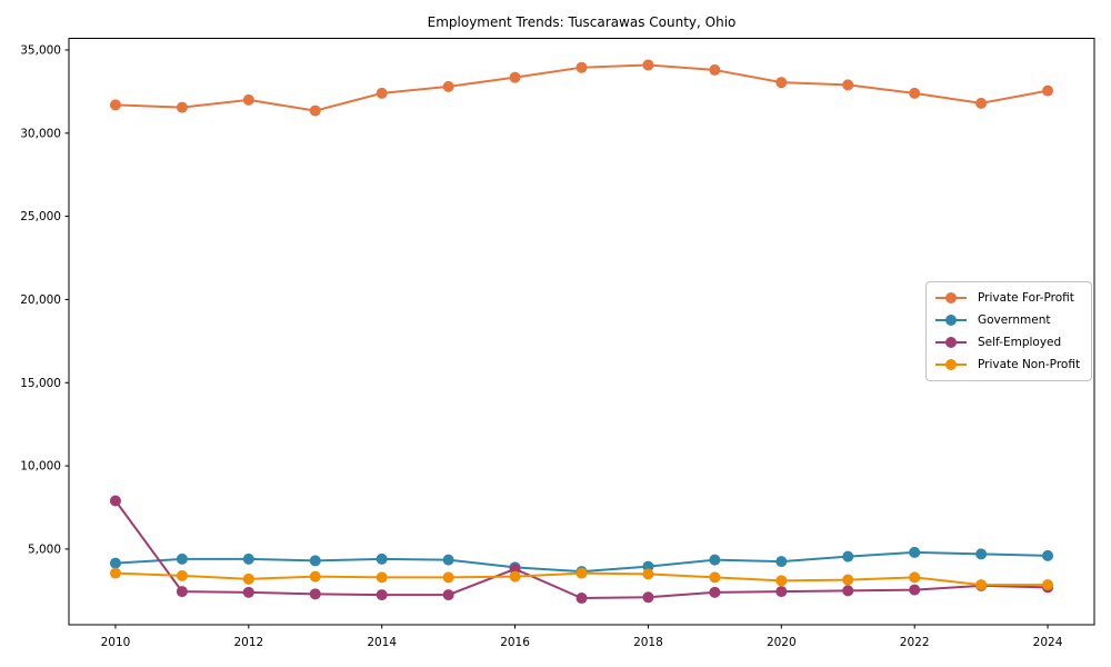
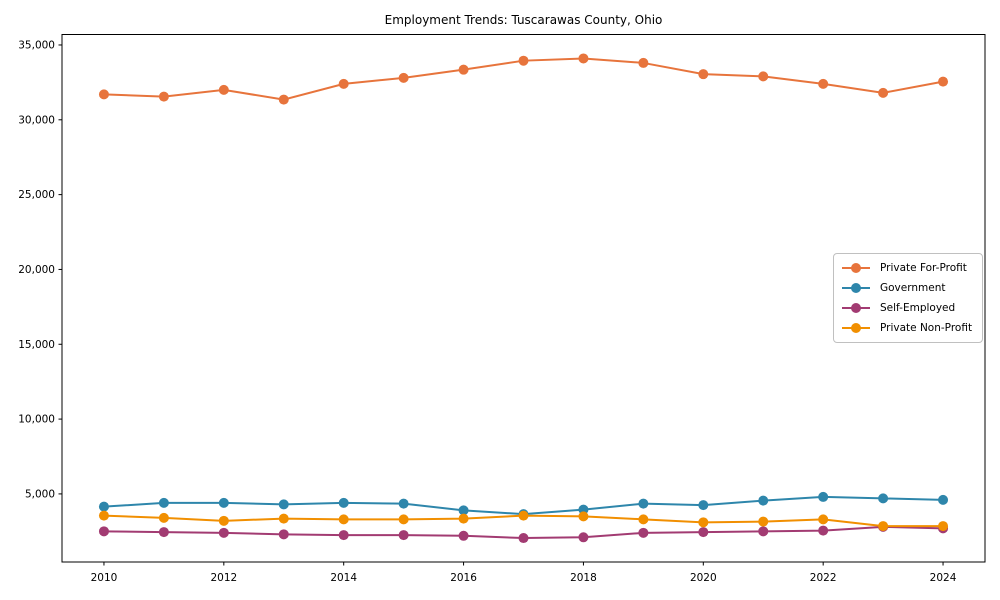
Self-Employed/2010: 7900 -> 2500
Self-Employed/2016: 3800 -> 2200
